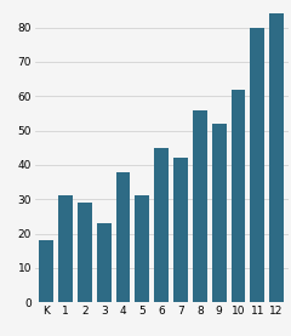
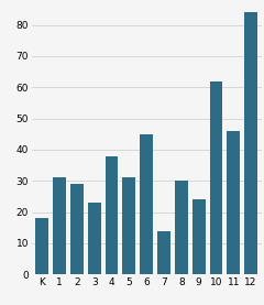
7: 42 -> 14
8: 56 -> 30
9: 52 -> 24
11: 80 -> 46
